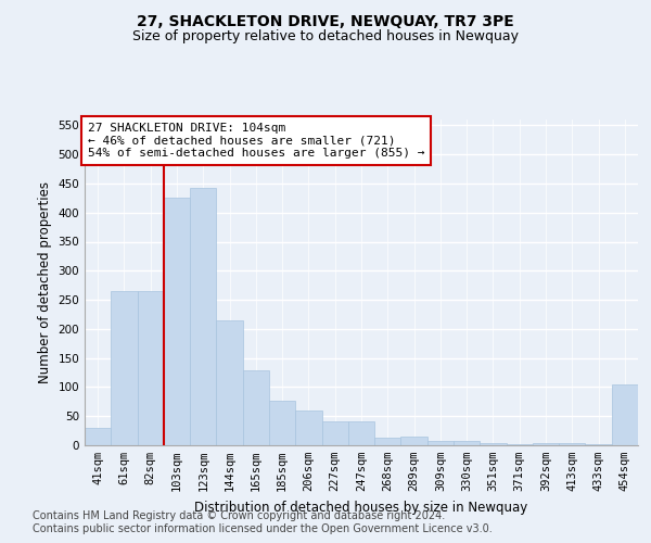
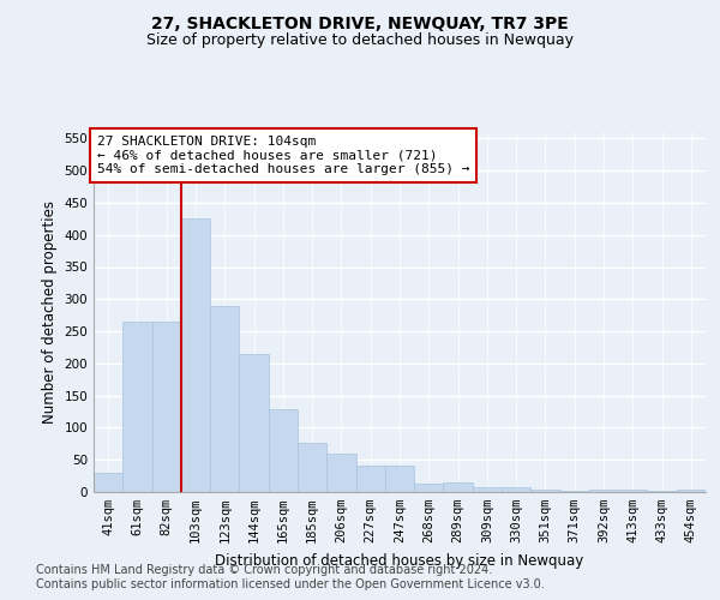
123sqm: 442 -> 290
454sqm: 104 -> 4
